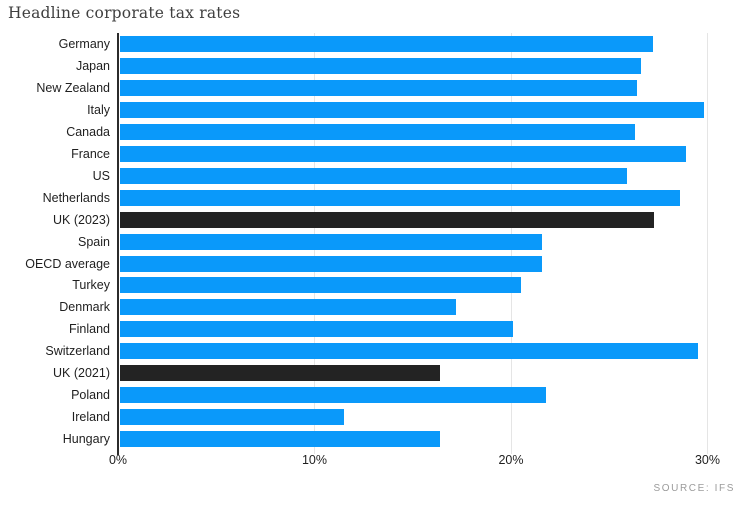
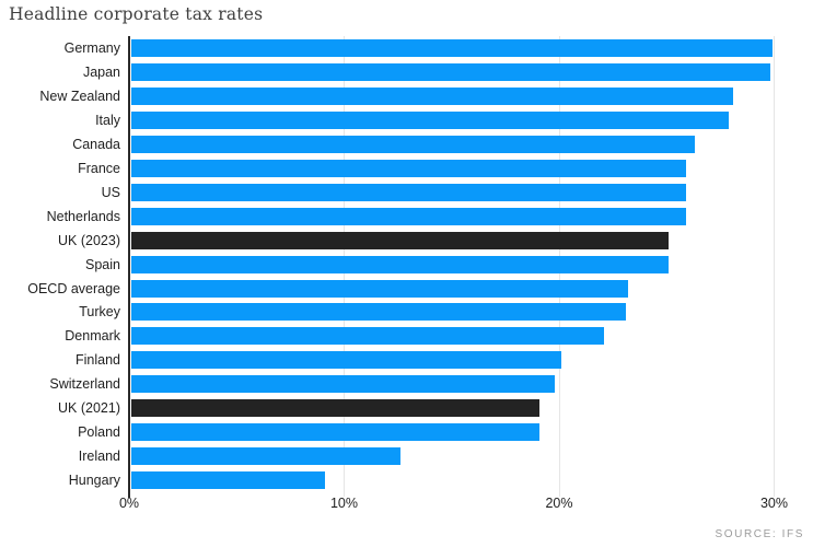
Germany: 27.1% -> 29.8%
Japan: 26.5% -> 29.7%
New Zealand: 26.3% -> 28.0%
Italy: 29.7% -> 27.8%
France: 28.8% -> 25.8%
Netherlands: 28.5% -> 25.8%
UK (2023): 27.2% -> 25.0%
Spain: 21.5% -> 25.0%
OECD average: 21.5% -> 23.1%
Turkey: 20.4% -> 23.0%
Denmark: 17.1% -> 22.0%
Switzerland: 29.4% -> 19.7%
UK (2021): 16.3% -> 19.0%
Poland: 21.7% -> 19.0%
Ireland: 11.4% -> 12.5%
Hungary: 16.3% -> 9.0%
